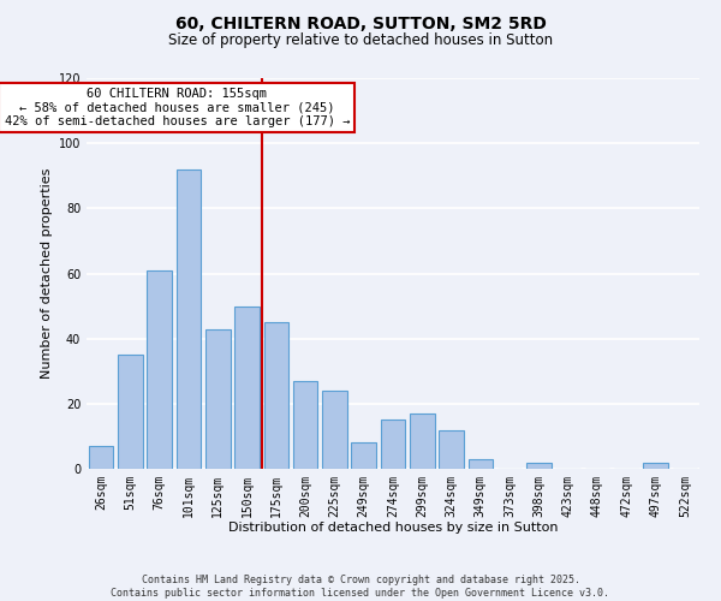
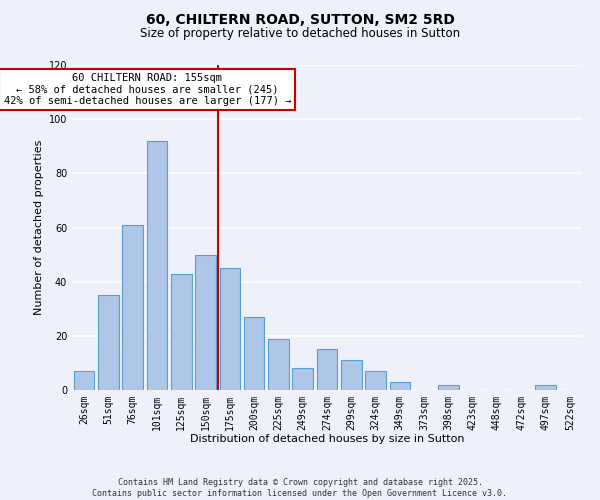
225sqm: 24 -> 19
299sqm: 17 -> 11
324sqm: 12 -> 7
